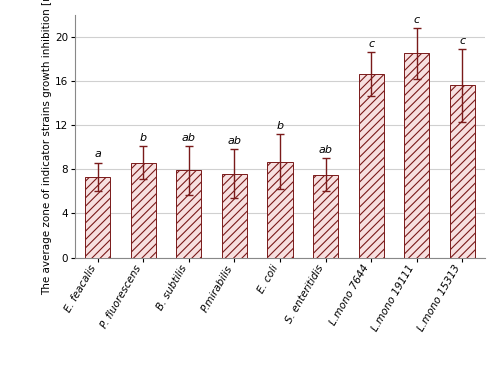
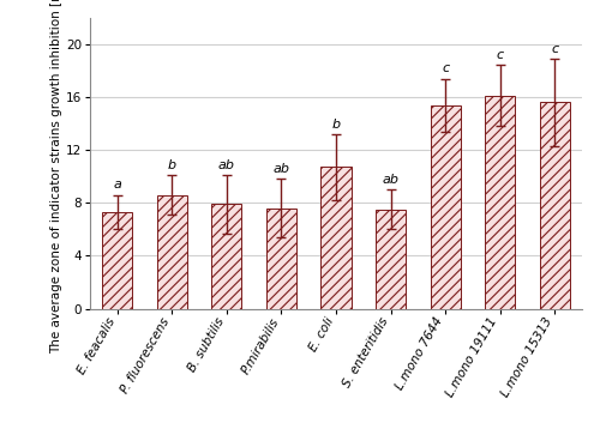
E. coli: 8.7 -> 10.7
L.mono 7644: 16.6 -> 15.4
L.mono 19111: 18.5 -> 16.1
